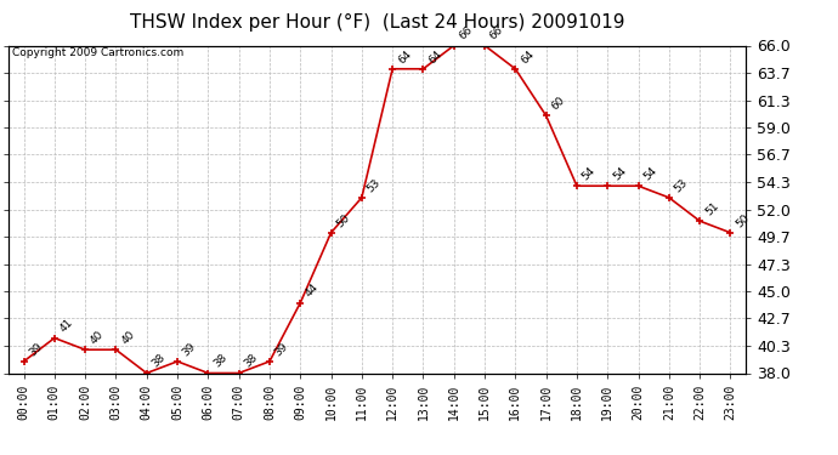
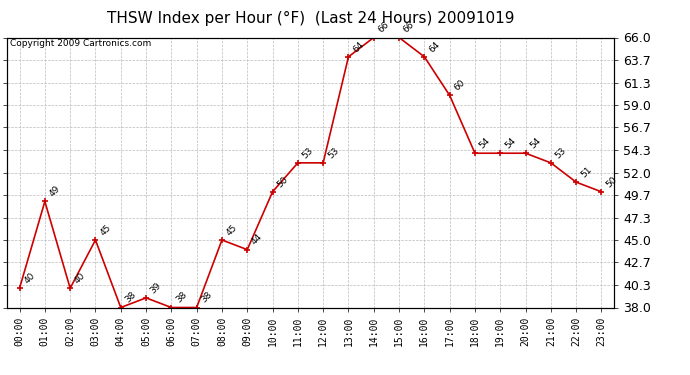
00:00: 39 -> 40
01:00: 41 -> 49
03:00: 40 -> 45
08:00: 39 -> 45
12:00: 64 -> 53
